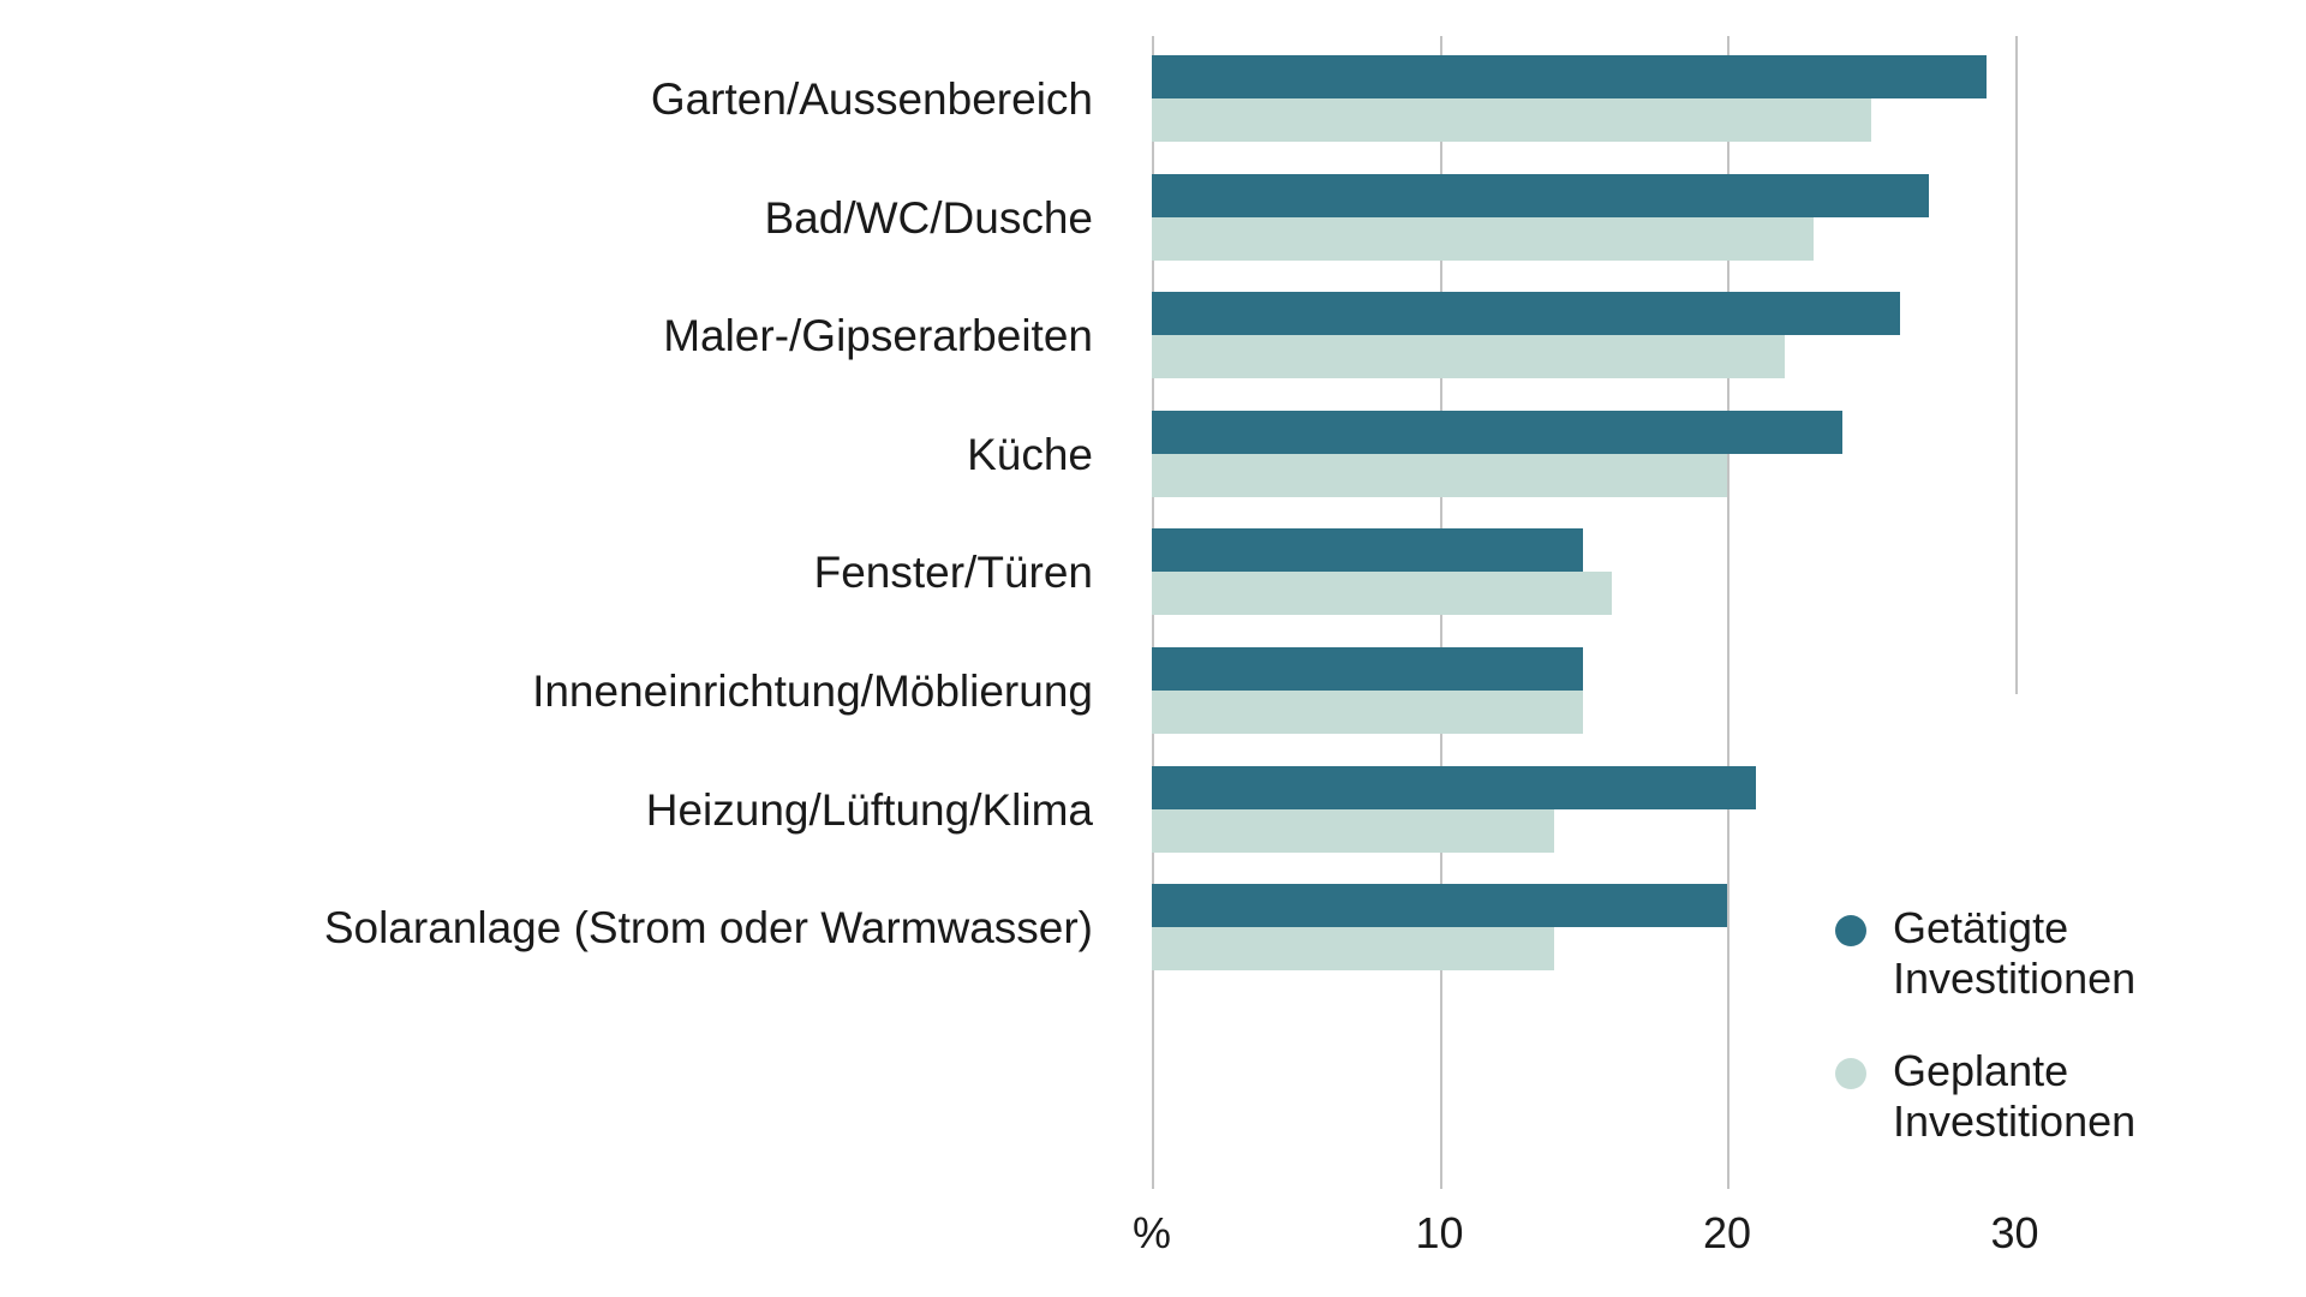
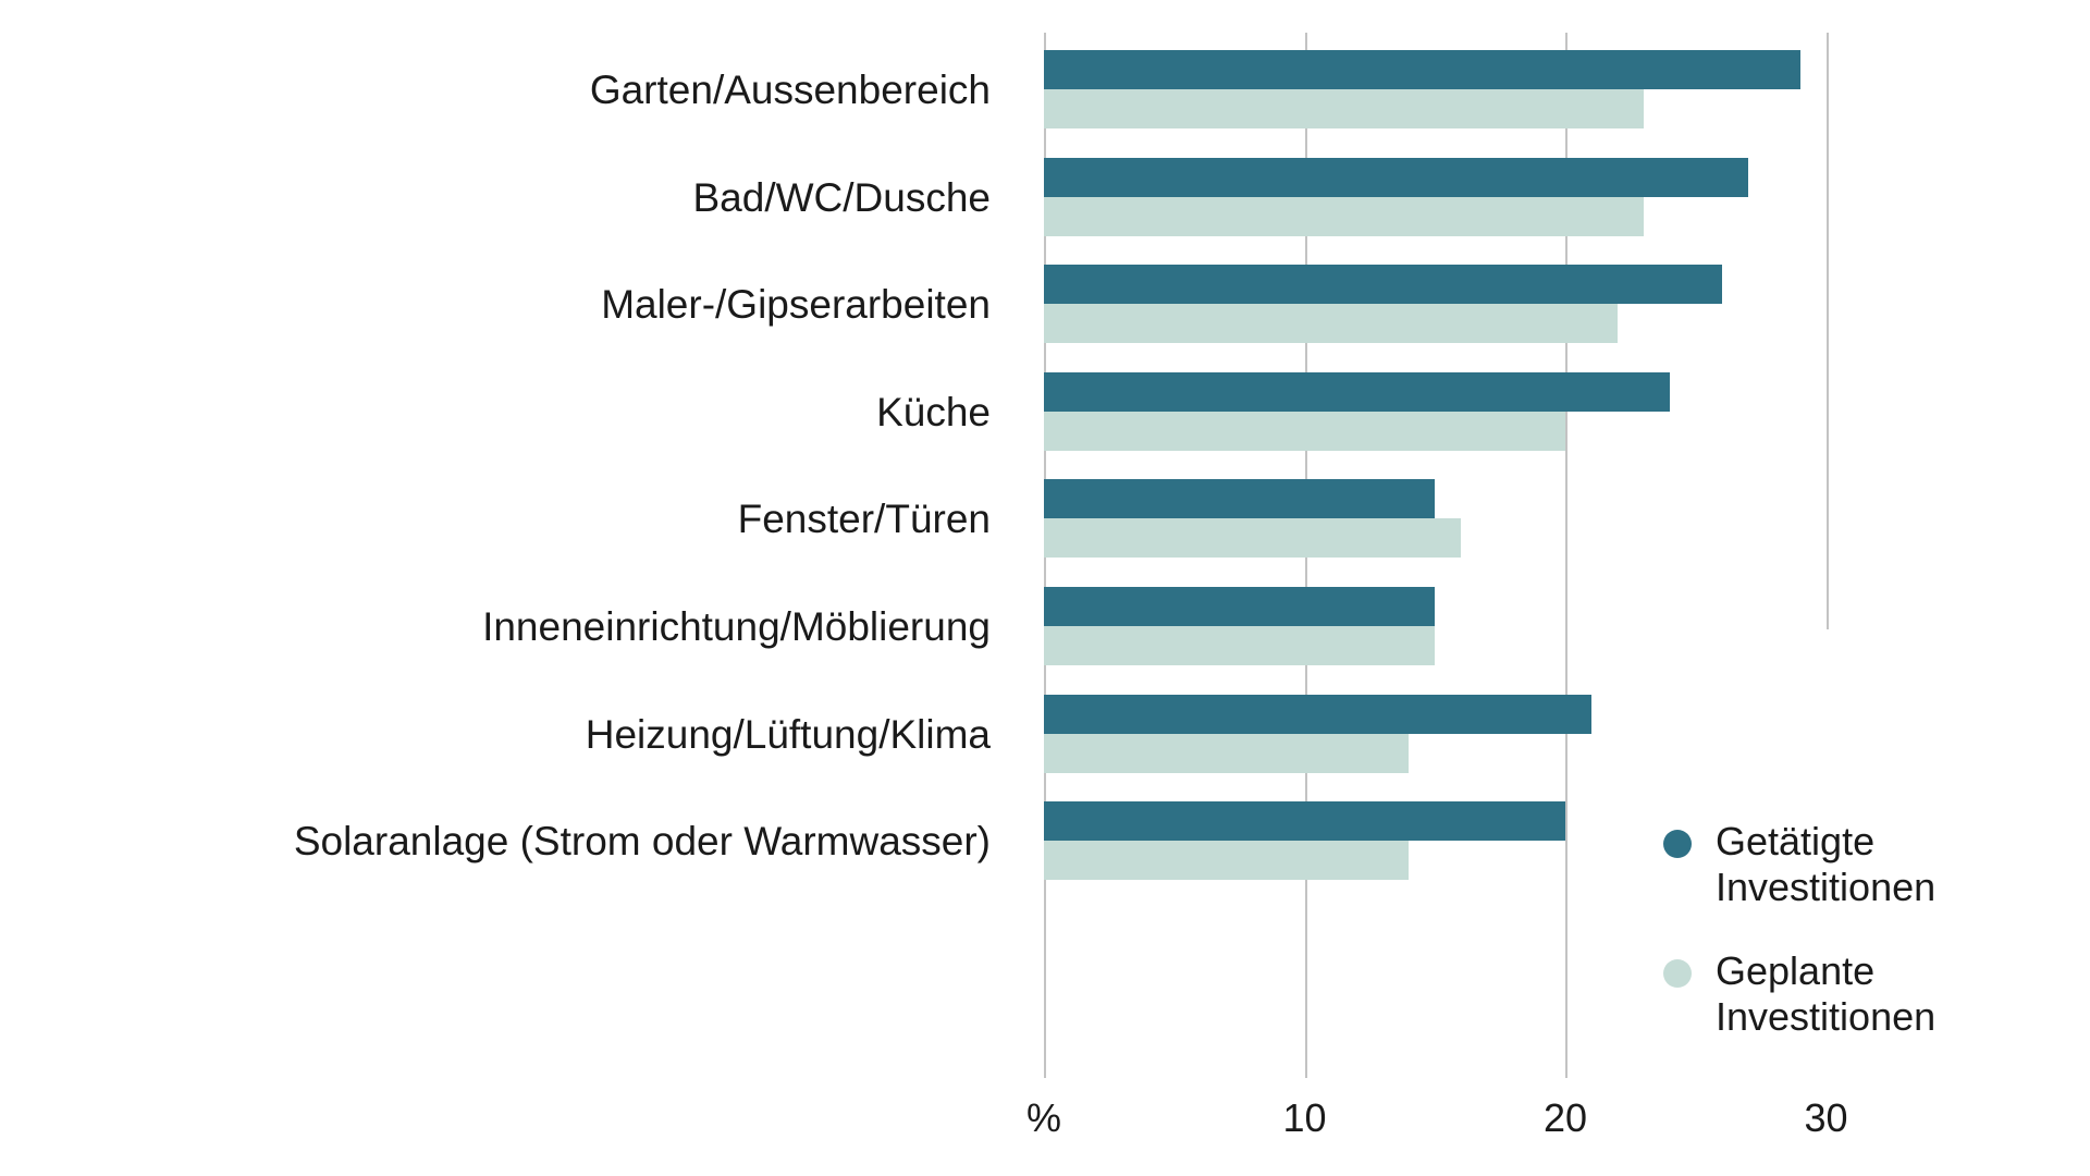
Geplante Investitionen/Garten/Aussenbereich: 25 -> 23
